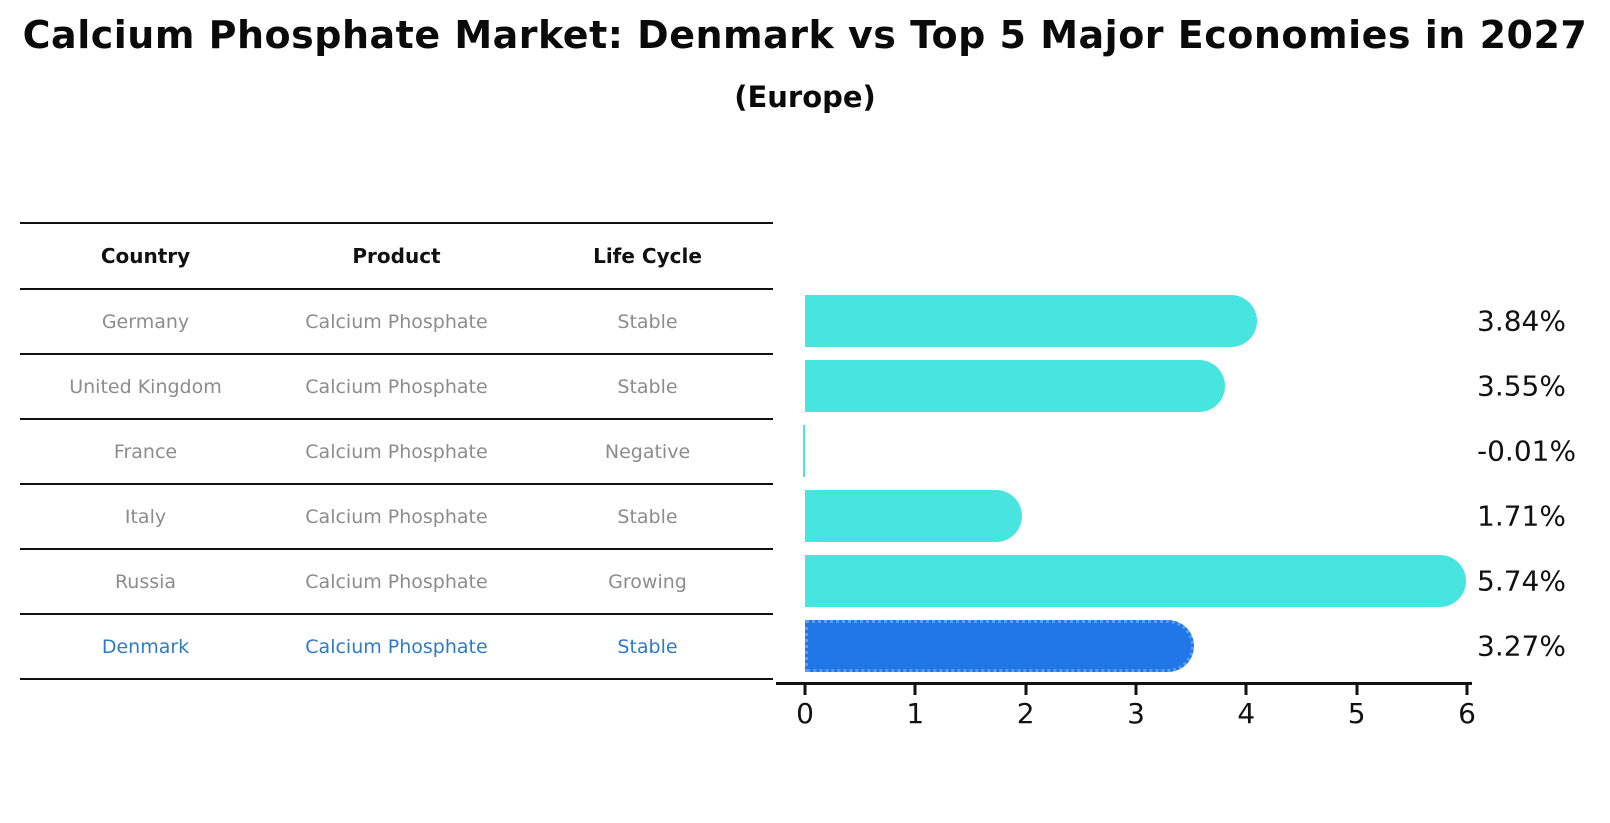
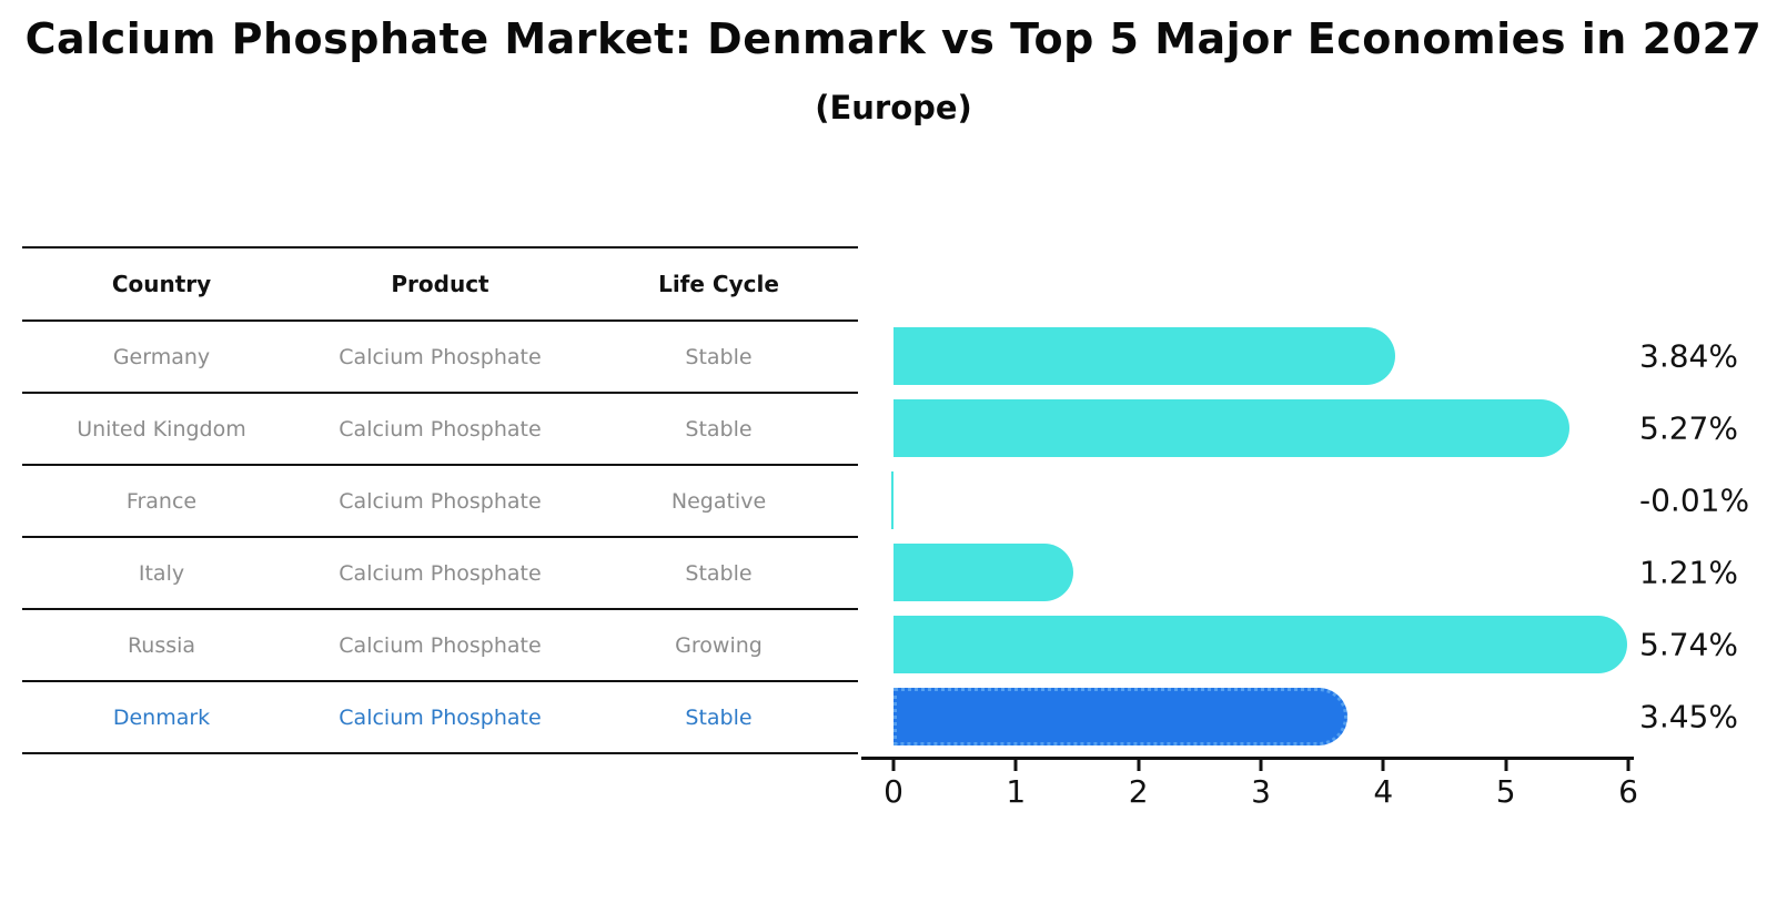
United Kingdom: 3.55% -> 5.27%
Italy: 1.71% -> 1.21%
Denmark: 3.27% -> 3.45%
